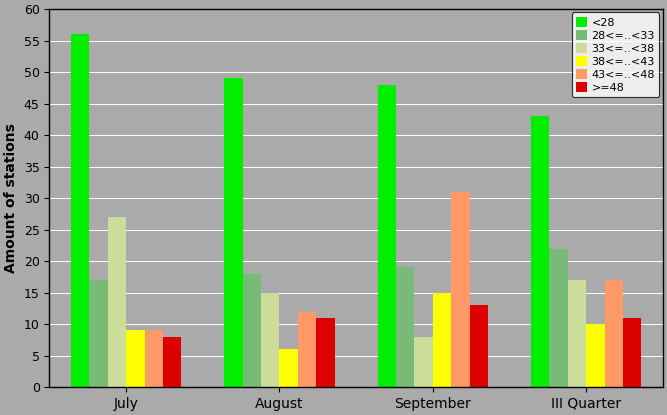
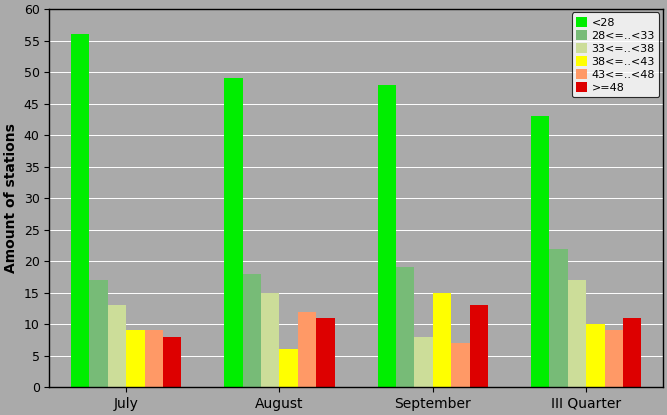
33<=..<38/July: 27 -> 13
43<=..<48/September: 31 -> 7
43<=..<48/III Quarter: 17 -> 9
